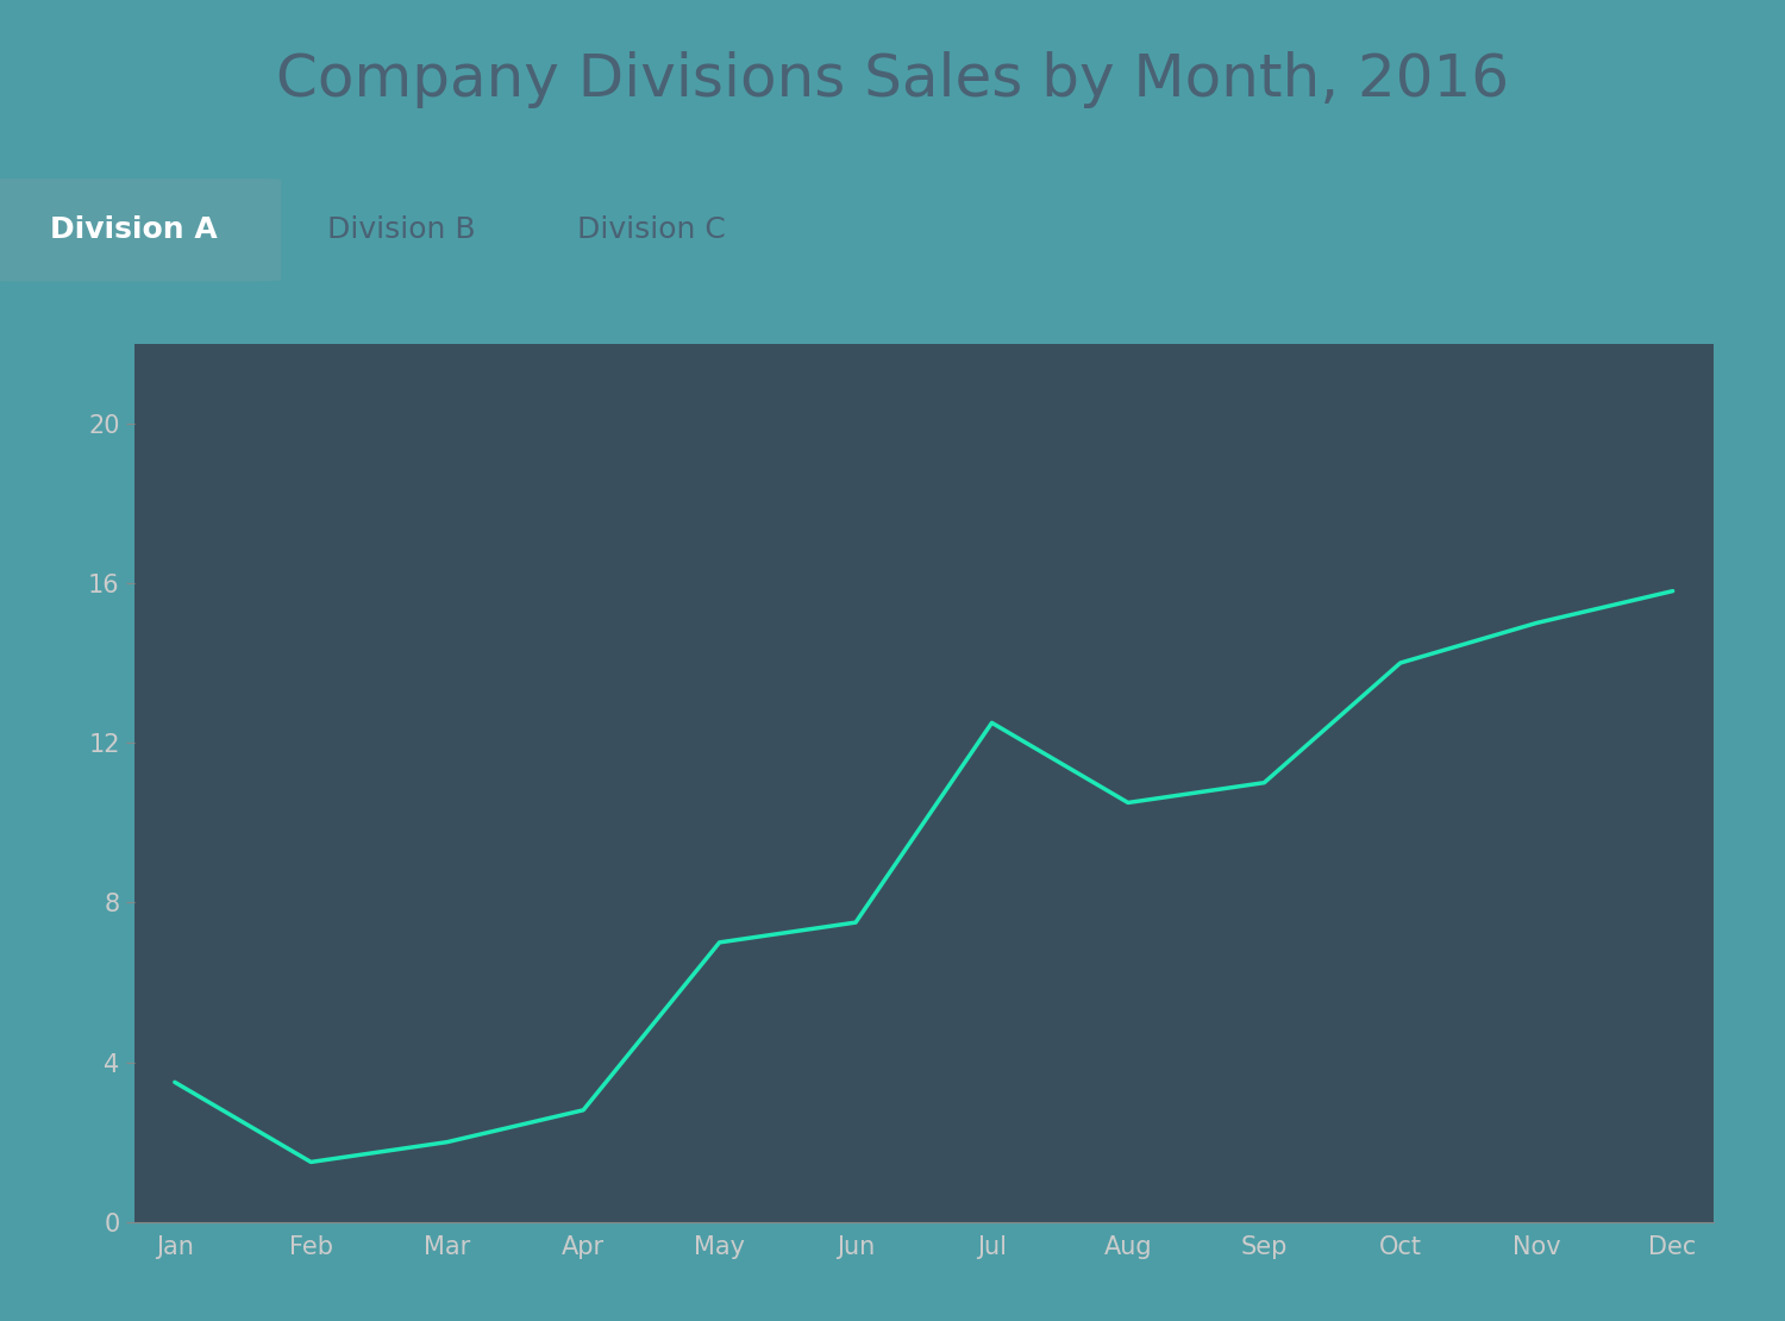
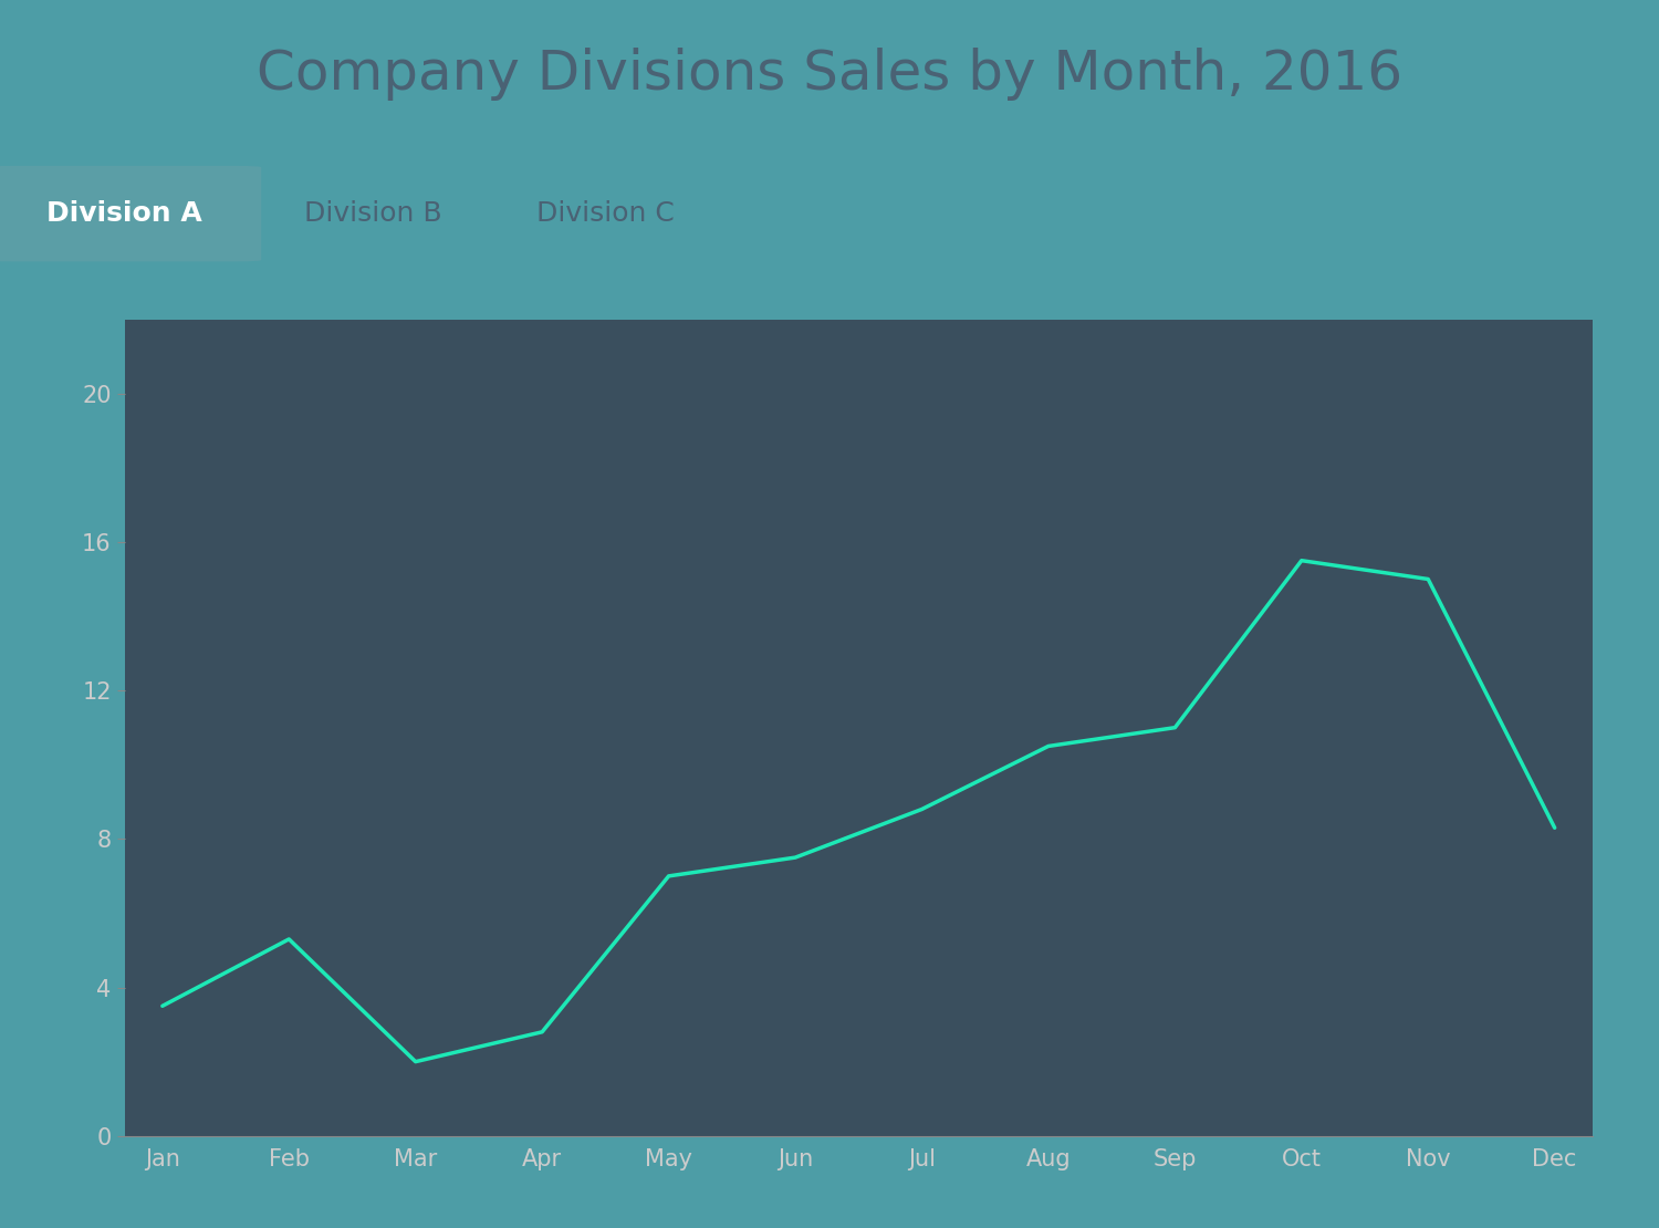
Feb: 1.5 -> 5.3
Jul: 12.5 -> 8.8
Oct: 14.0 -> 15.5
Dec: 15.8 -> 8.3
